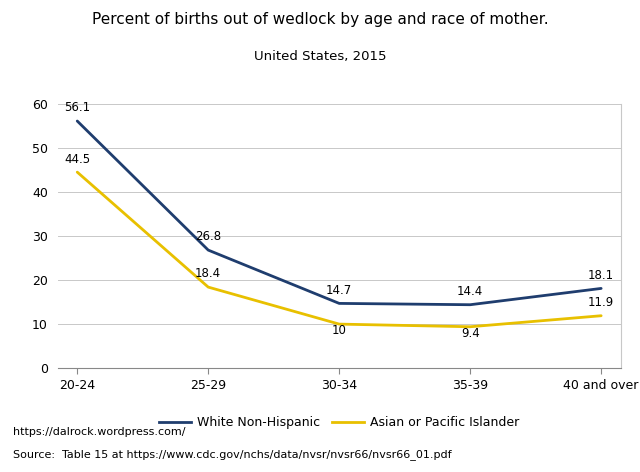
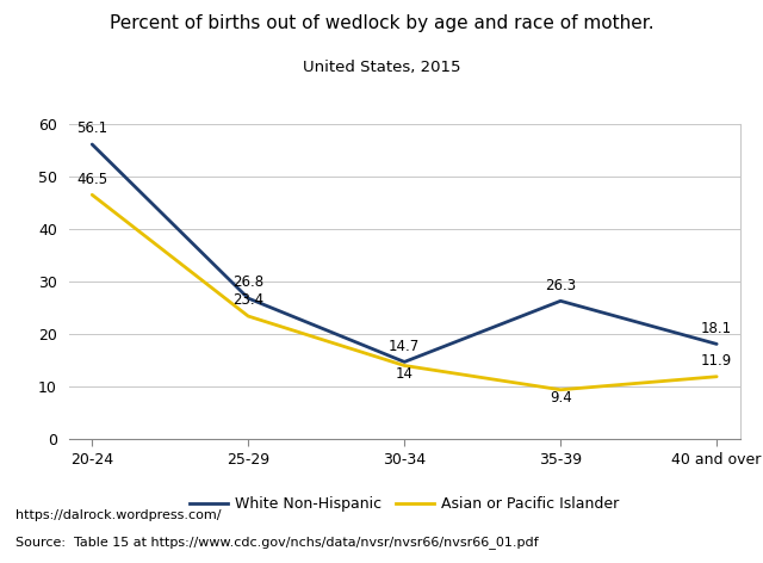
Asian or Pacific Islander/20-24: 44.5 -> 46.5
Asian or Pacific Islander/25-29: 18.4 -> 23.4
Asian or Pacific Islander/30-34: 10 -> 14
White Non-Hispanic/35-39: 14.4 -> 26.3
